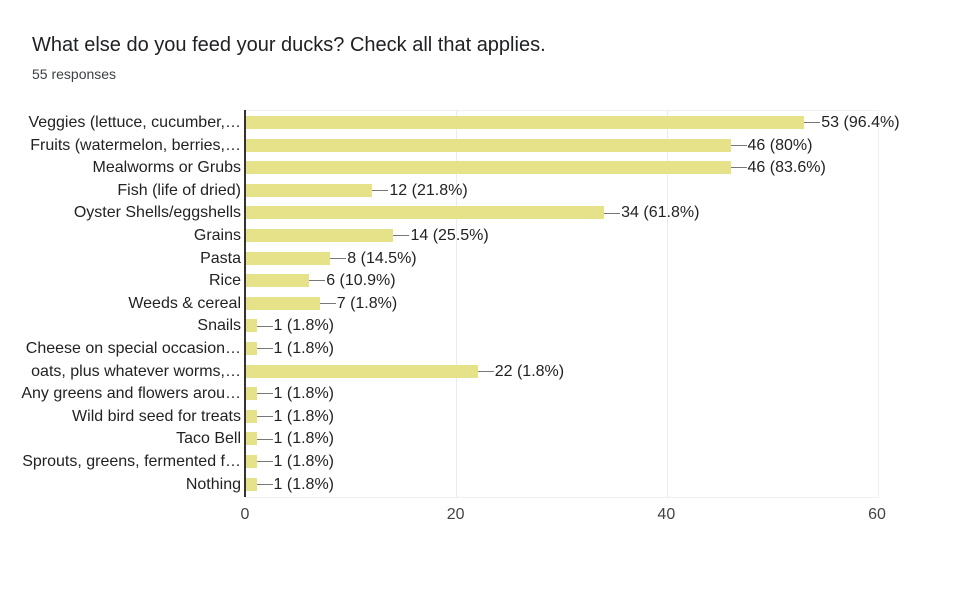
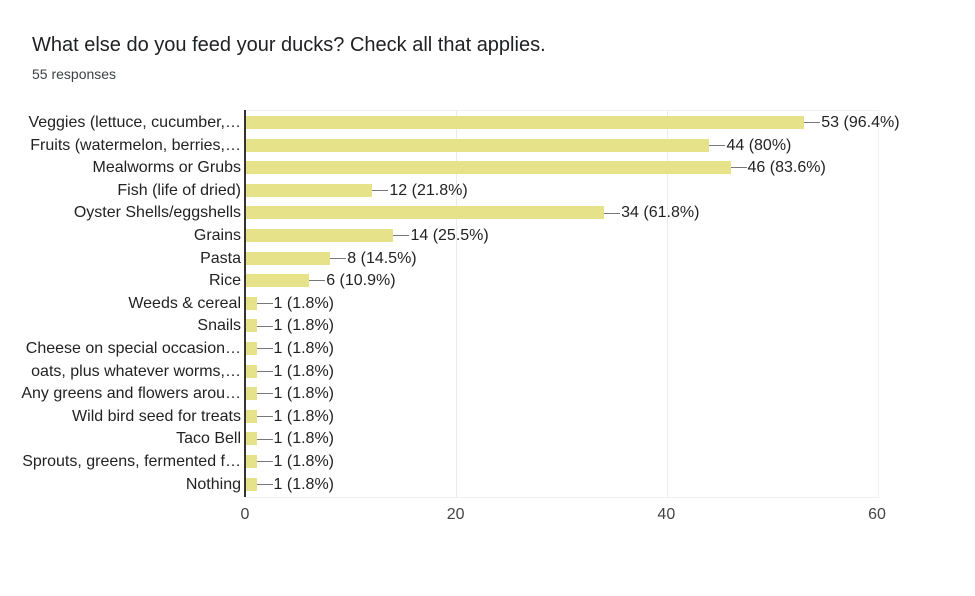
Fruits (watermelon, berries,…: 46 -> 44
Weeds & cereal: 7 -> 1
oats, plus whatever worms,…: 22 -> 1
